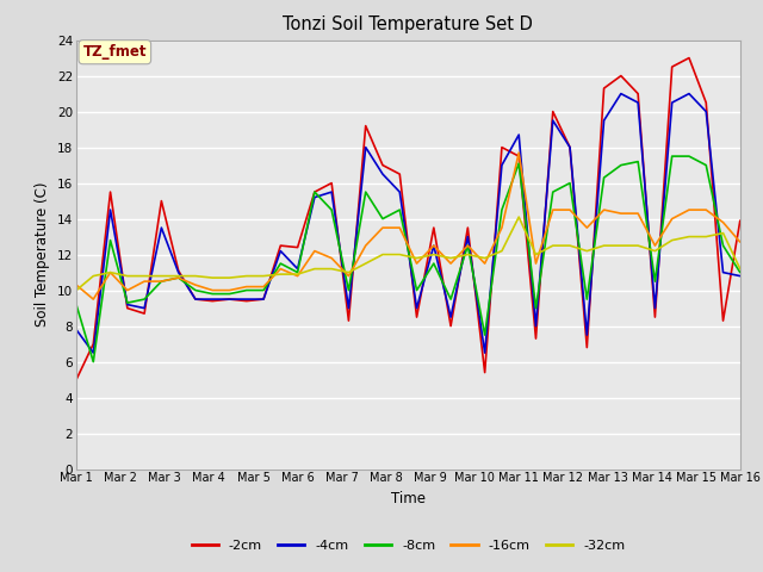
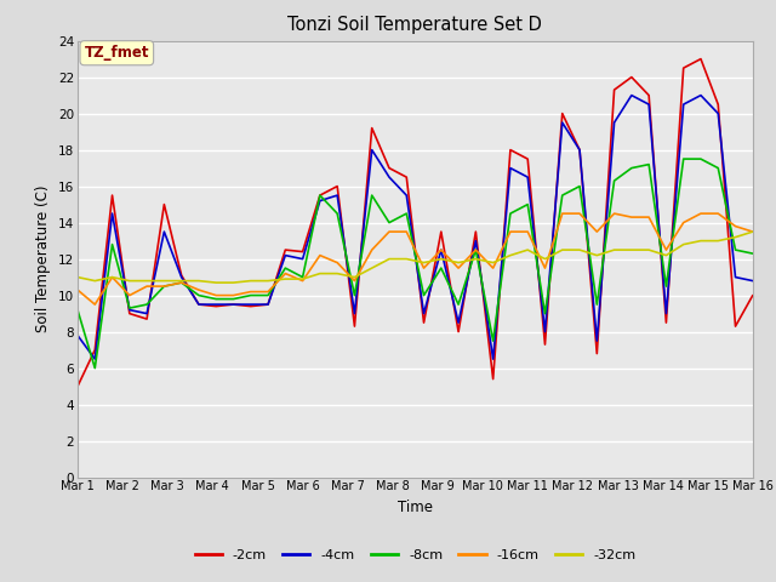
-32cm/Mar 1: 10.0 -> 11.0
-4cm/Mar 6: 11.2 -> 12.0
-4cm/Mar 11: 18.7 -> 16.5
-8cm/Mar 11: 17.1 -> 15.0
-16cm/Mar 11: 17.7 -> 13.5
-32cm/Mar 11: 14.1 -> 12.5
-2cm/Mar 16: 13.9 -> 10.0
-8cm/Mar 16: 11.0 -> 12.3
-16cm/Mar 16: 12.7 -> 13.5
-32cm/Mar 16: 11.2 -> 13.5
